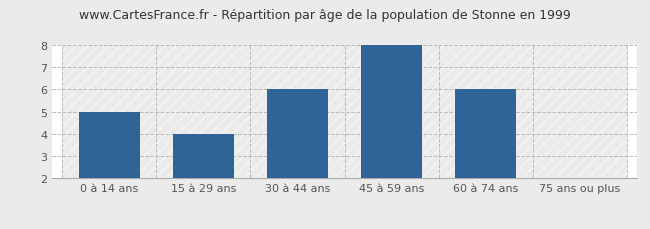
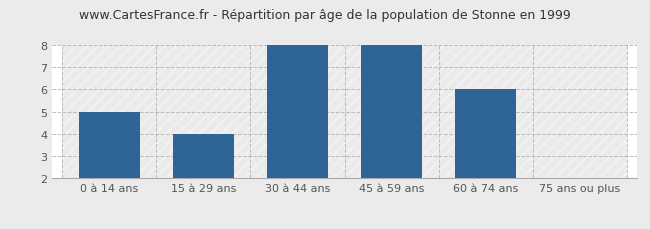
30 à 44 ans: 6 -> 8
